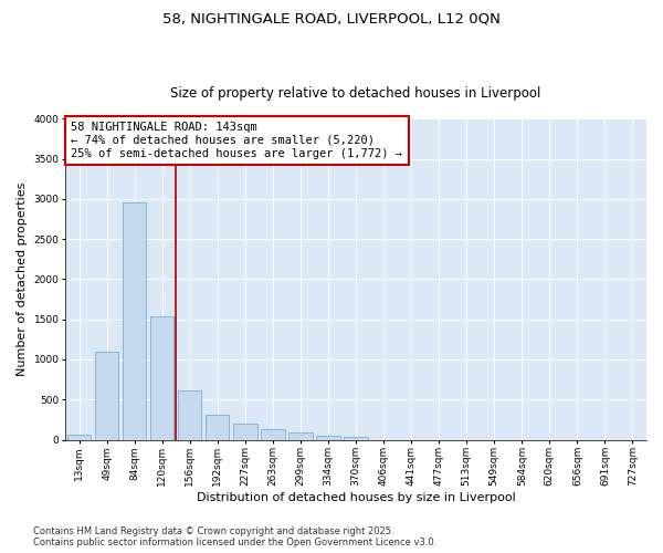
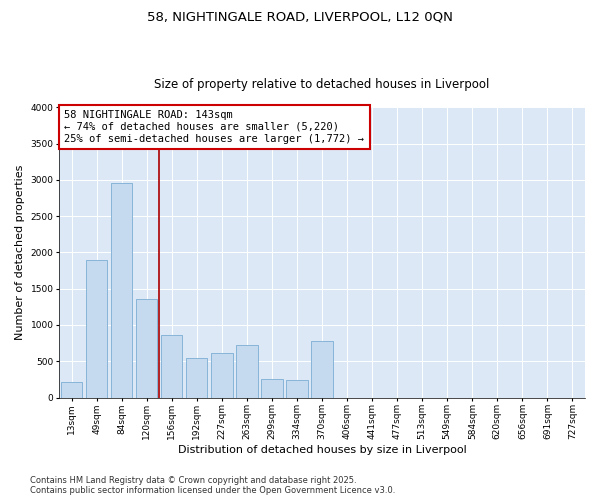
13sqm: 60 -> 220
49sqm: 1090 -> 1900
120sqm: 1540 -> 1360
156sqm: 620 -> 860
192sqm: 310 -> 540
227sqm: 200 -> 620
263sqm: 130 -> 720
299sqm: 90 -> 260
334sqm: 60 -> 240
370sqm: 30 -> 780
